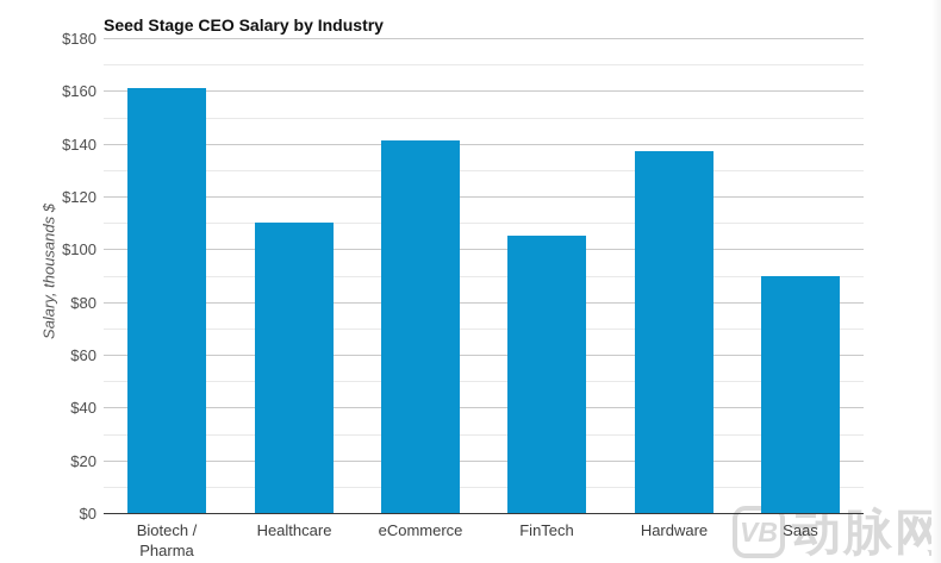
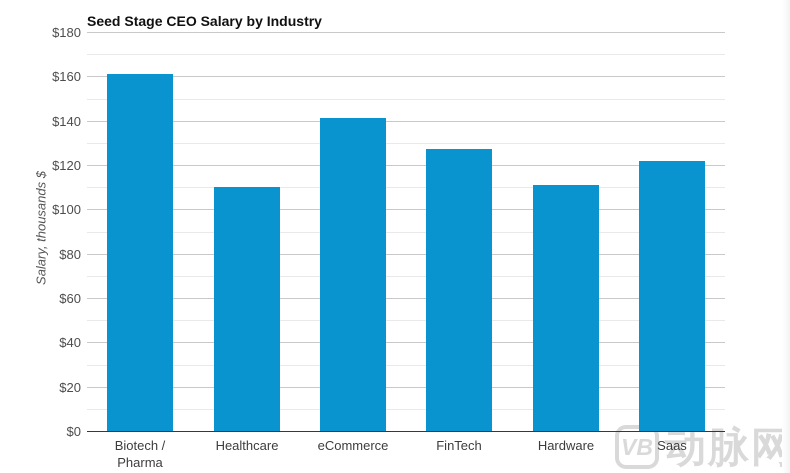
FinTech: $105 -> $127
Hardware: $137 -> $111
Saas: $90 -> $122
